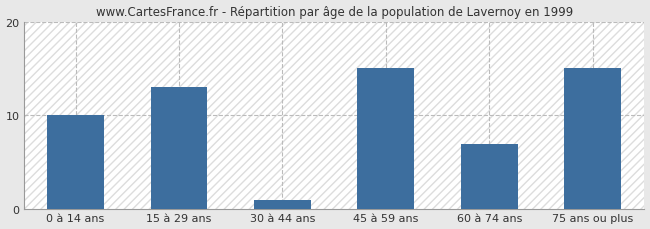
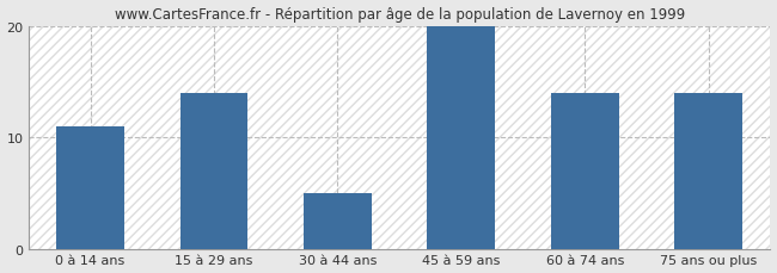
0 à 14 ans: 10 -> 11
15 à 29 ans: 13 -> 14
30 à 44 ans: 1 -> 5
45 à 59 ans: 15 -> 20
60 à 74 ans: 7 -> 14
75 ans ou plus: 15 -> 14
